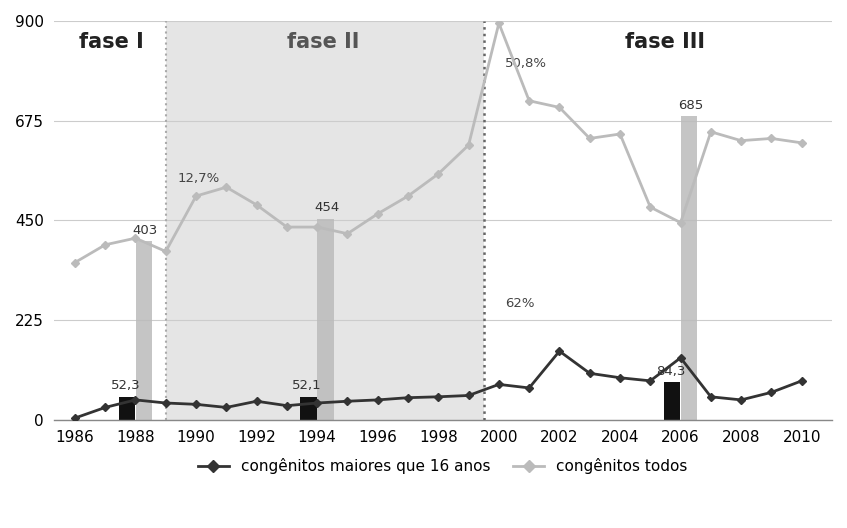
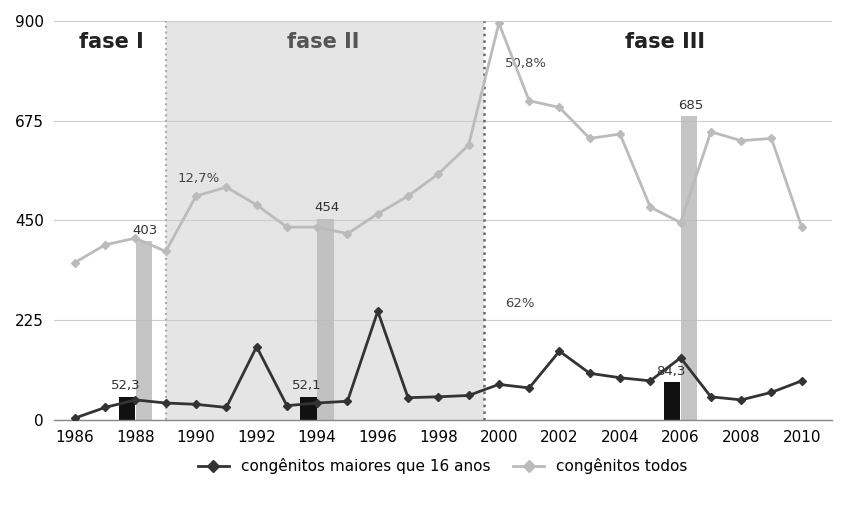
congênitos maiores que 16 anos/1992: 42 -> 165
congênitos maiores que 16 anos/1996: 45 -> 245
congênitos todos/2010: 625 -> 435
